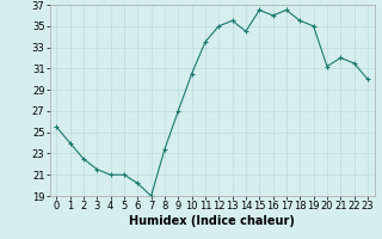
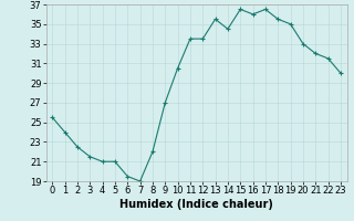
6: 20.2 -> 19.5
8: 23.4 -> 22.0
12: 35.0 -> 33.5
20: 31.2 -> 33.0
